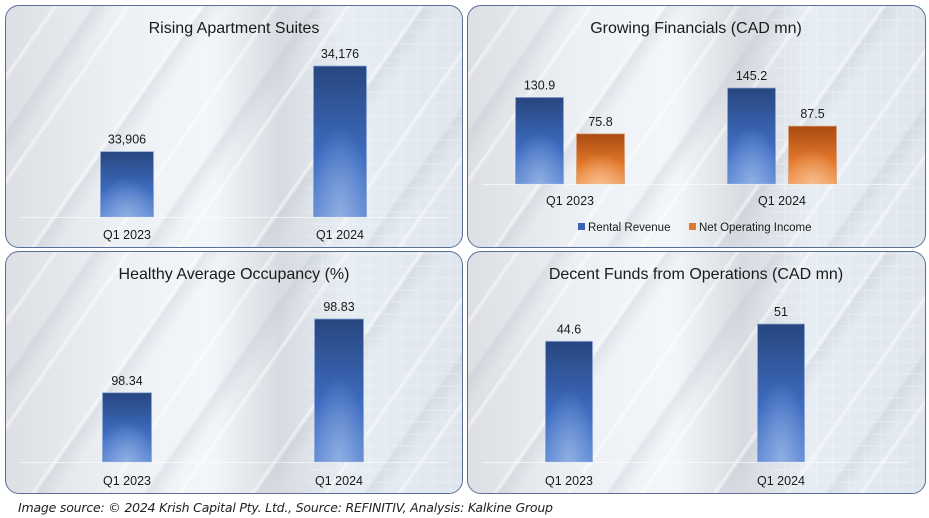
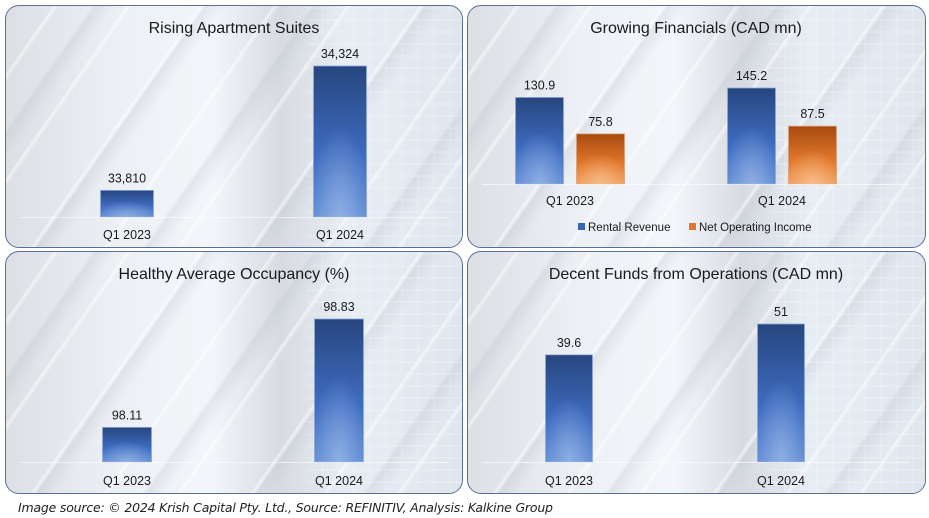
Rising Apartment Suites/Q1 2023: 33,906 -> 33,810
Rising Apartment Suites/Q1 2024: 34,176 -> 34,324
Healthy Average Occupancy (%)/Q1 2023: 98.34 -> 98.11
Decent Funds from Operations (CAD mn)/Q1 2023: 44.6 -> 39.6
